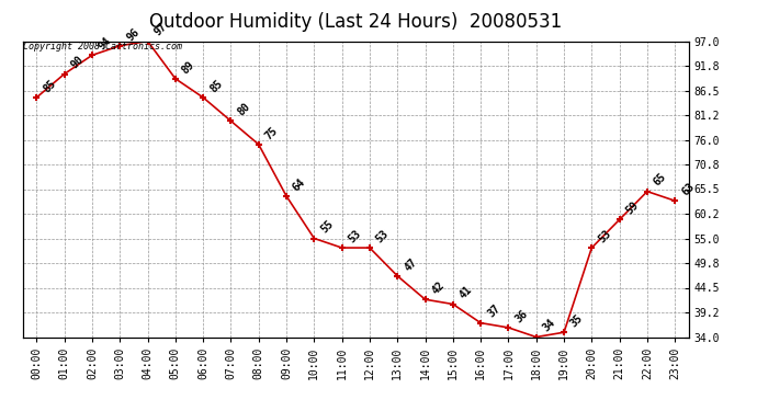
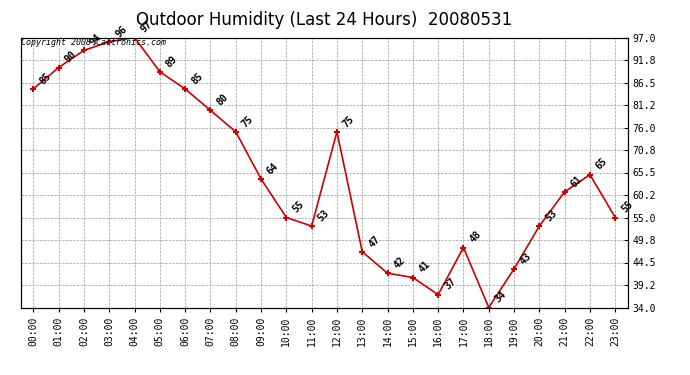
12:00: 53 -> 75
17:00: 36 -> 48
19:00: 35 -> 43
21:00: 59 -> 61
23:00: 63 -> 55
